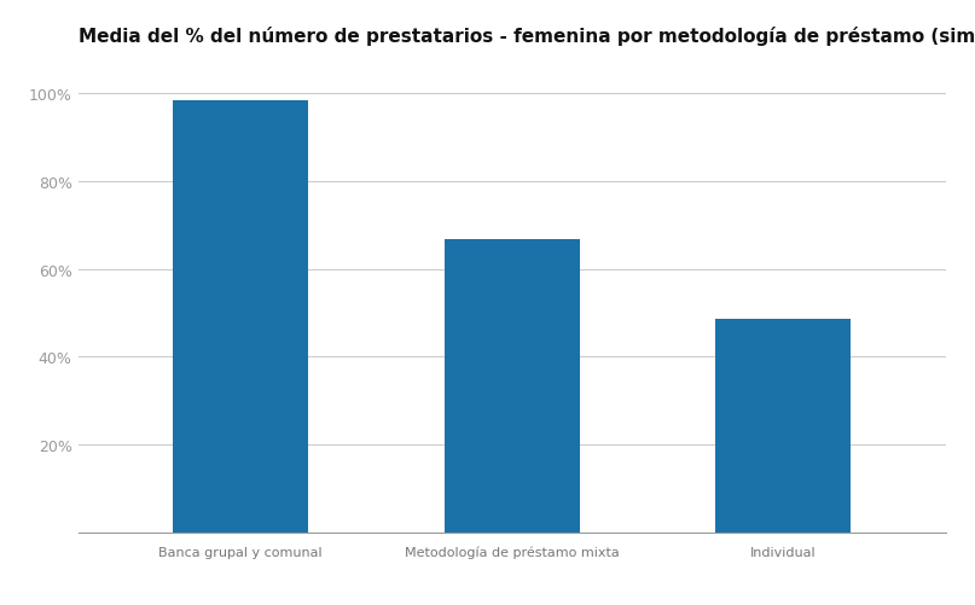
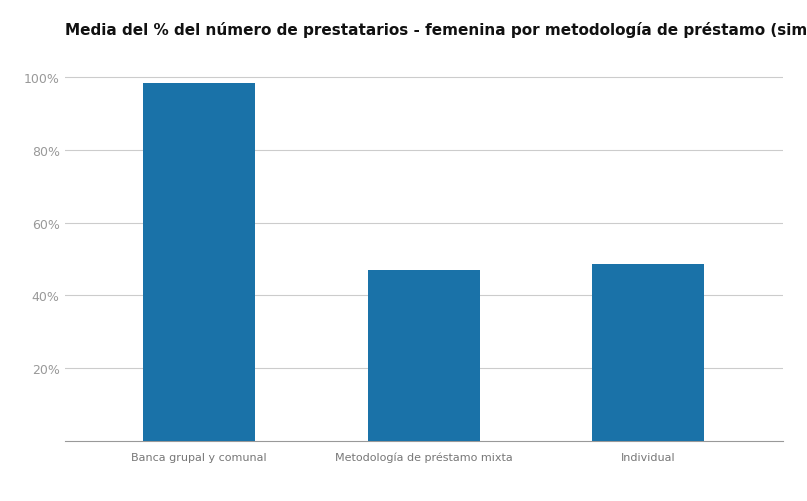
Metodología de préstamo mixta: 66.8% -> 47.0%
